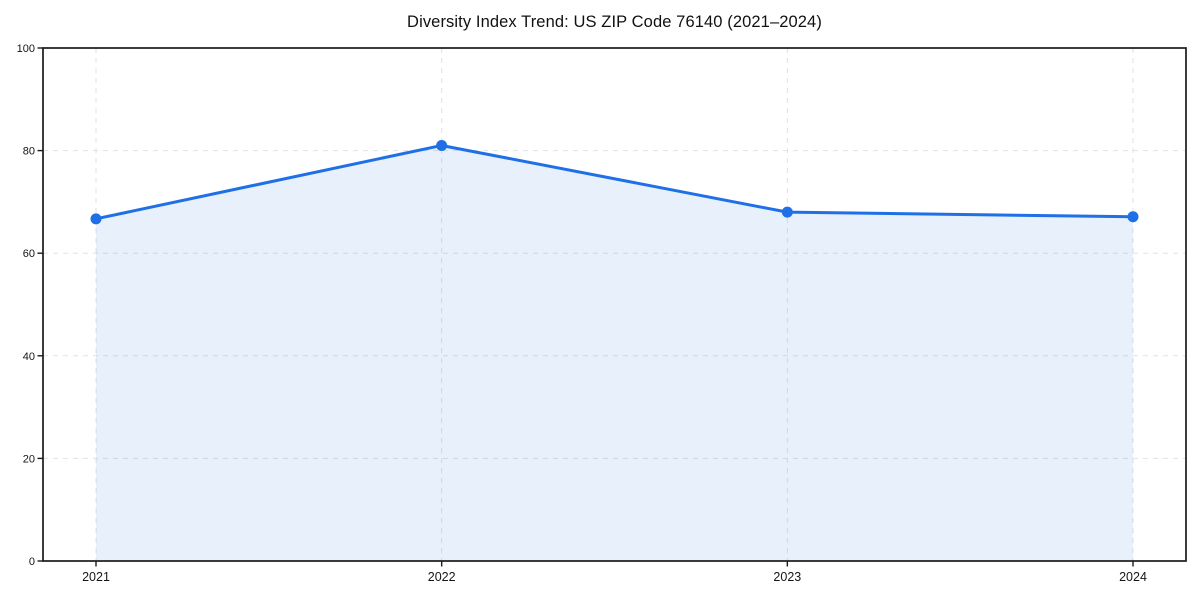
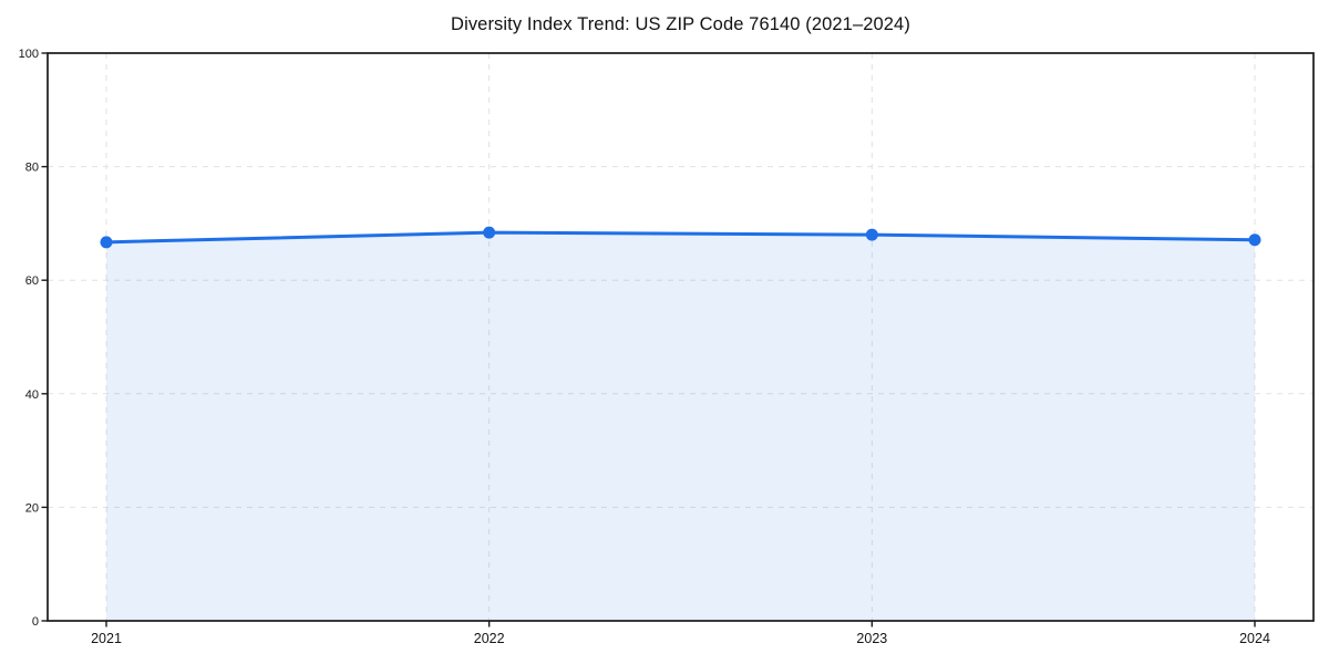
2022: 81 -> 68
